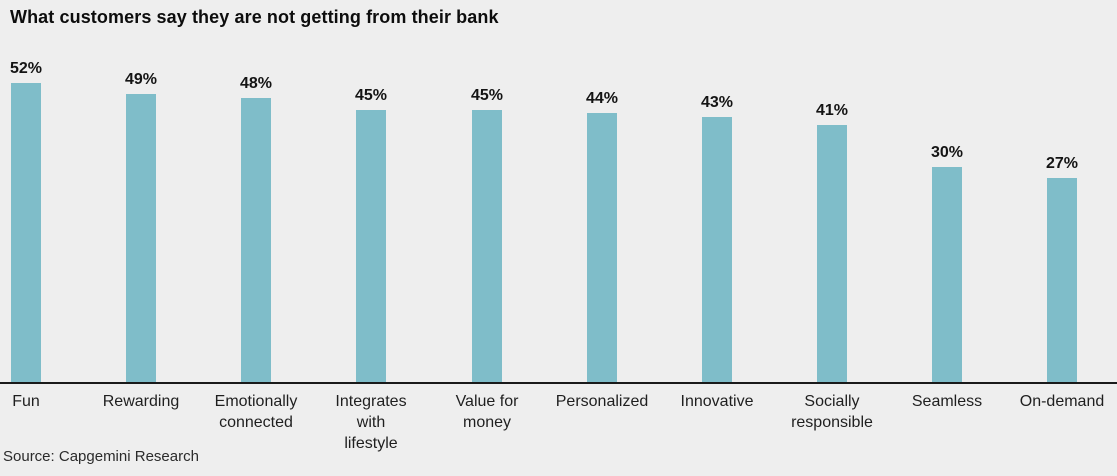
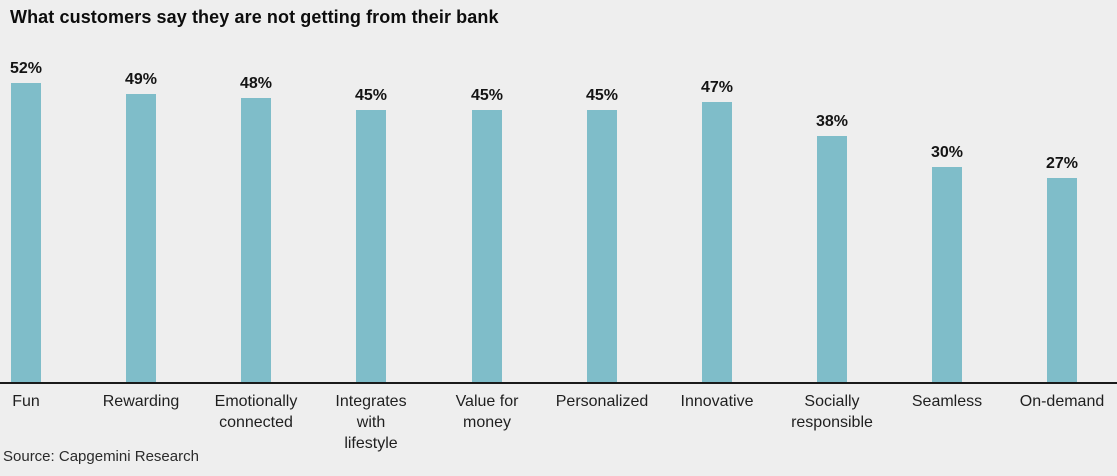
Personalized: 44% -> 45%
Innovative: 43% -> 47%
Socially responsible: 41% -> 38%
